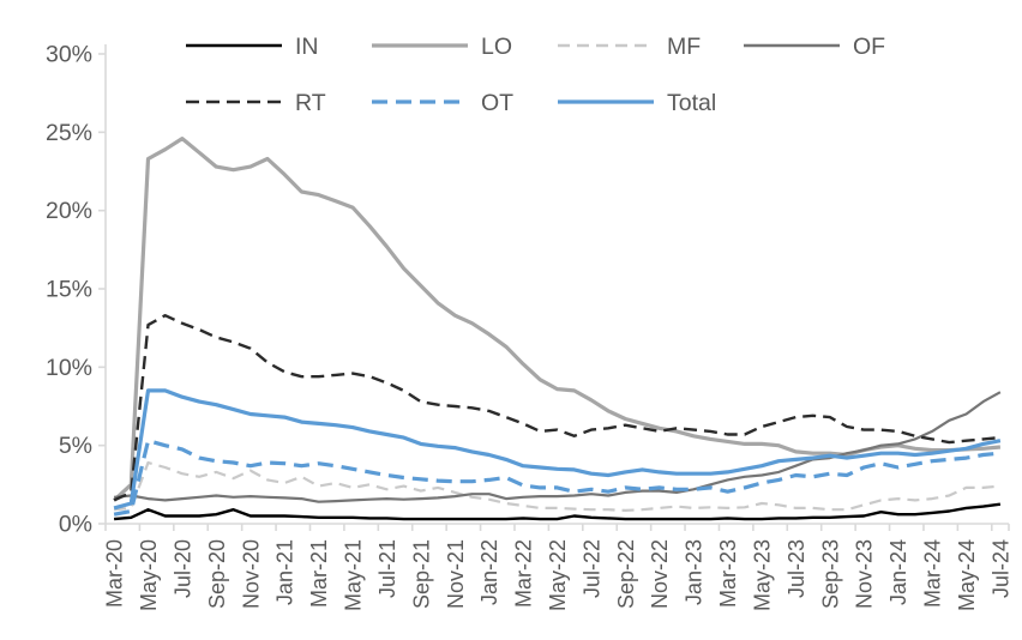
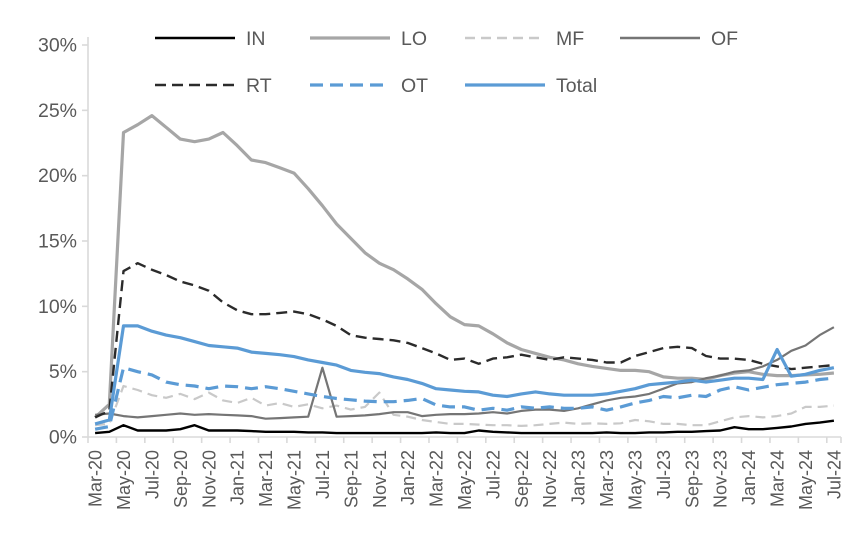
OF/Jul-21: 1.6% -> 5.3%
MF/Nov-21: 2.0% -> 3.4%
Total/Mar-24: 4.5% -> 6.7%
